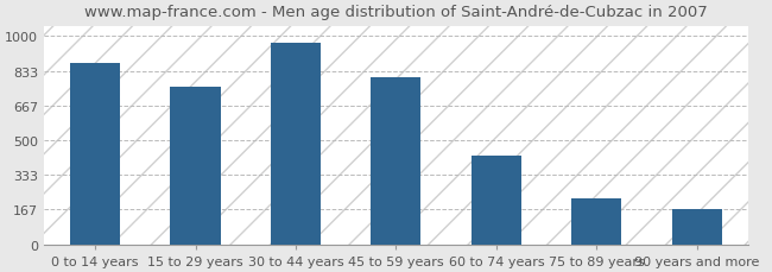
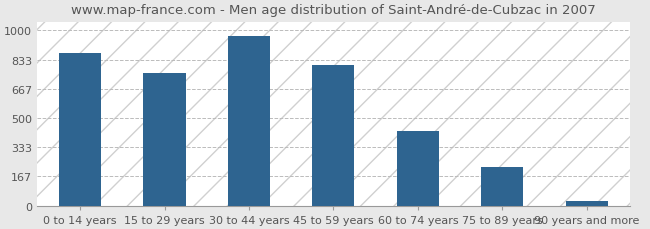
90 years and more: 170 -> 30
